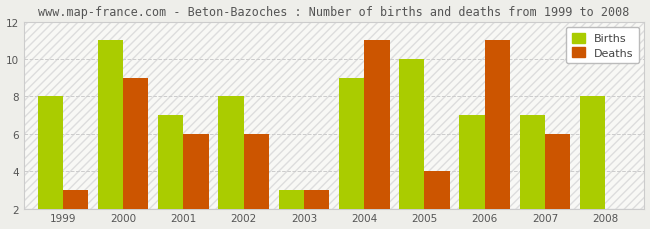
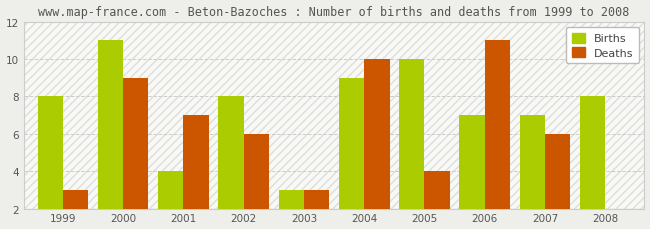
Births/2001: 7 -> 4
Deaths/2001: 6 -> 7
Deaths/2004: 11 -> 10
